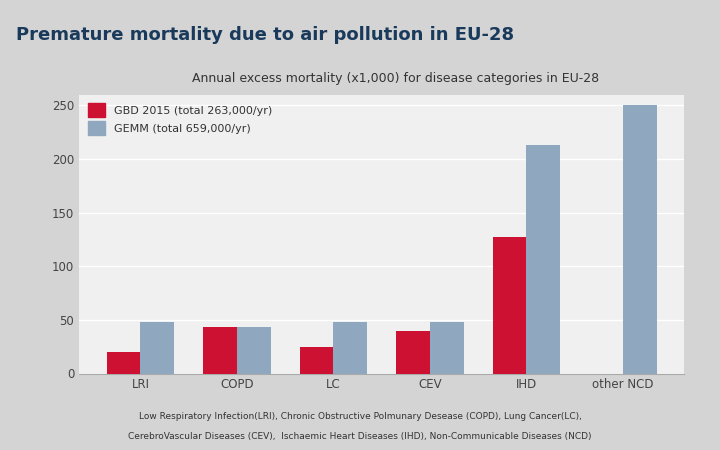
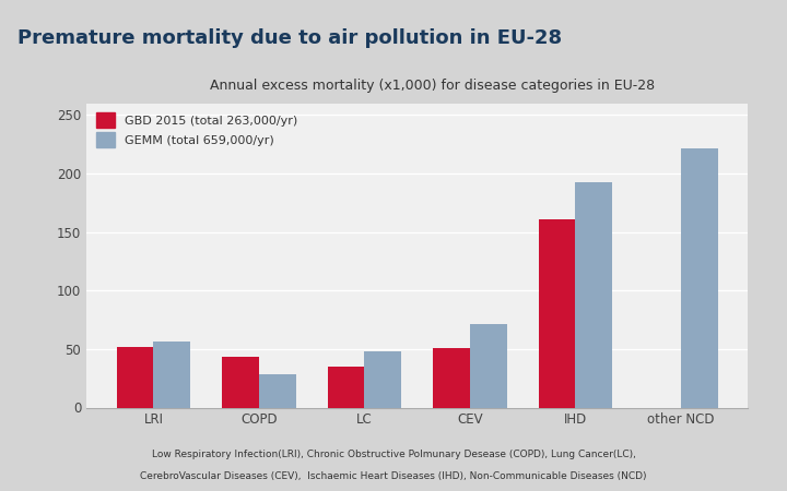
GBD 2015 (total 263,000/yr)/LRI: 20 -> 52
GEMM (total 659,000/yr)/LRI: 48 -> 56
GEMM (total 659,000/yr)/COPD: 43 -> 28
GBD 2015 (total 263,000/yr)/LC: 25 -> 35
GBD 2015 (total 263,000/yr)/CEV: 40 -> 51
GEMM (total 659,000/yr)/CEV: 48 -> 71
GBD 2015 (total 263,000/yr)/IHD: 127 -> 161
GEMM (total 659,000/yr)/IHD: 213 -> 192
GEMM (total 659,000/yr)/other NCD: 250 -> 221
